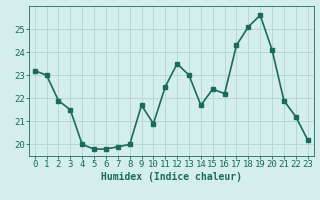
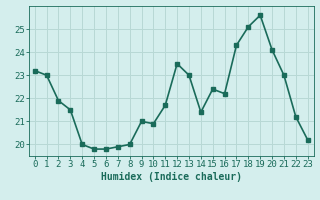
9: 21.7 -> 21.0
11: 22.5 -> 21.7
14: 21.7 -> 21.4
21: 21.9 -> 23.0
